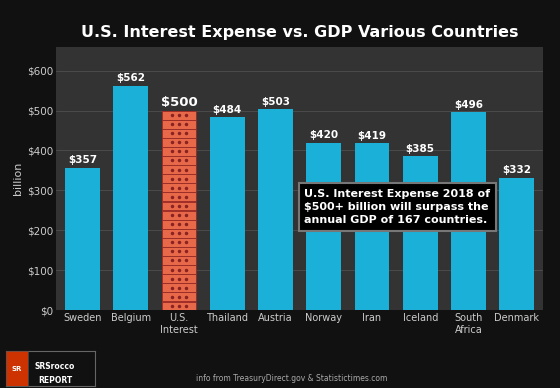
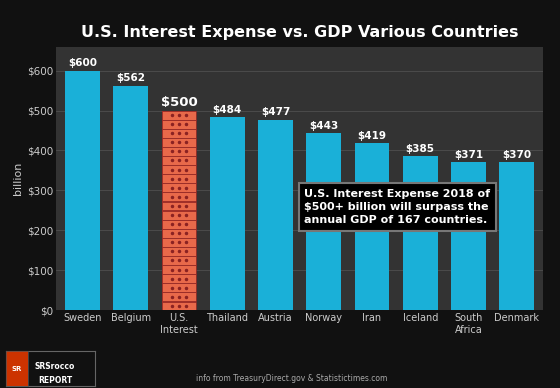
Sweden: $357 -> $600
Austria: $503 -> $477
Norway: $420 -> $443
South Africa: $496 -> $371
Denmark: $332 -> $370
